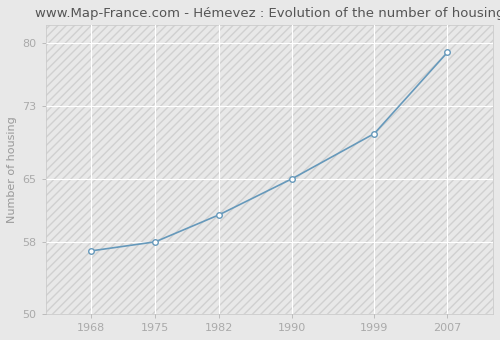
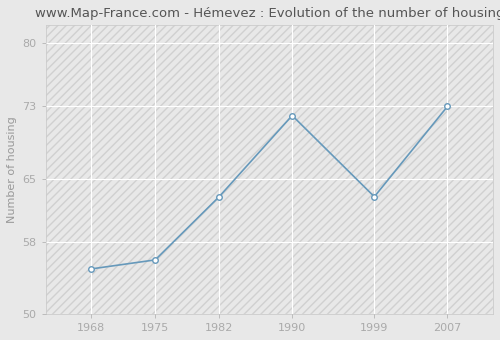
1968: 57 -> 55
1975: 58 -> 56
1982: 61 -> 63
1990: 65 -> 72
1999: 70 -> 63
2007: 79 -> 73
